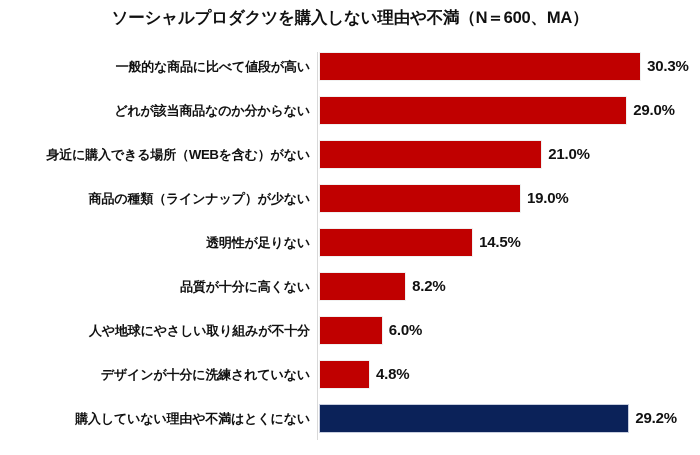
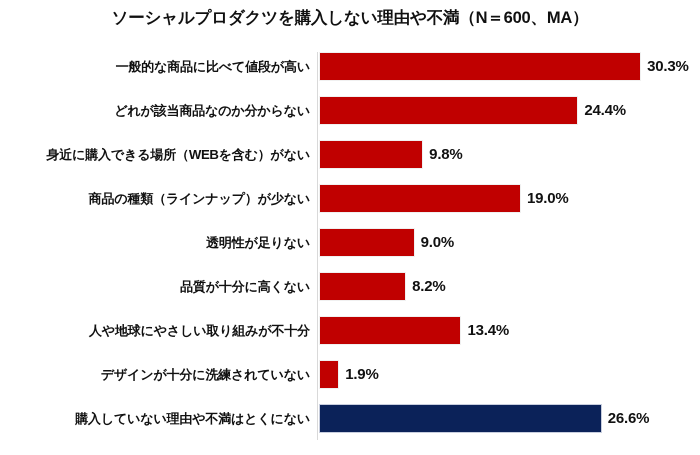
どれが該当商品なのか分からない: 29.0% -> 24.4%
身近に購入できる場所（WEBを含む）がない: 21.0% -> 9.8%
透明性が足りない: 14.5% -> 9.0%
人や地球にやさしい取り組みが不十分: 6.0% -> 13.4%
デザインが十分に洗練されていない: 4.8% -> 1.9%
購入していない理由や不満はとくにない: 29.2% -> 26.6%
